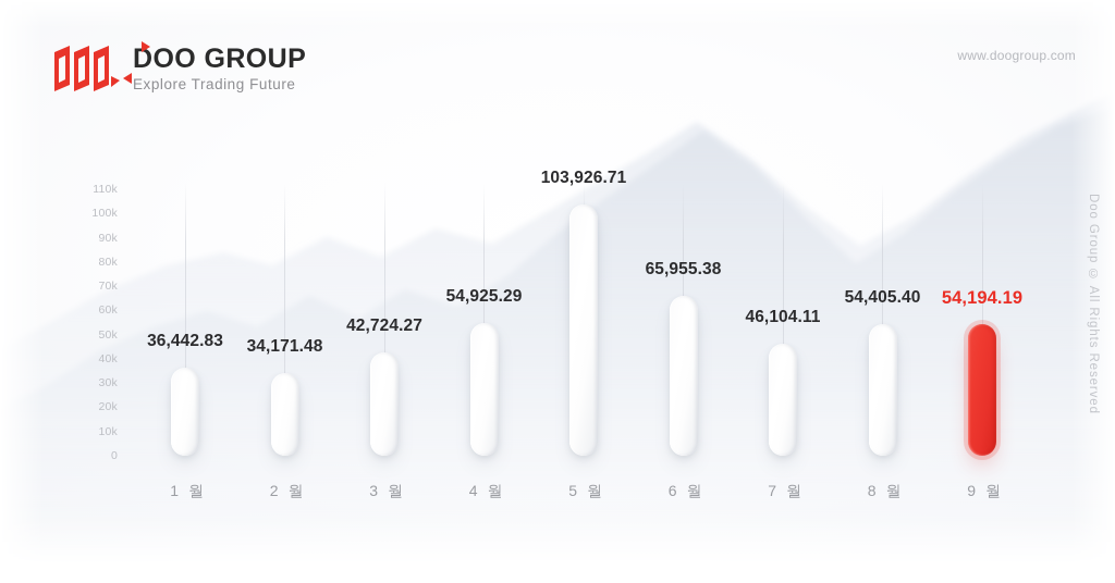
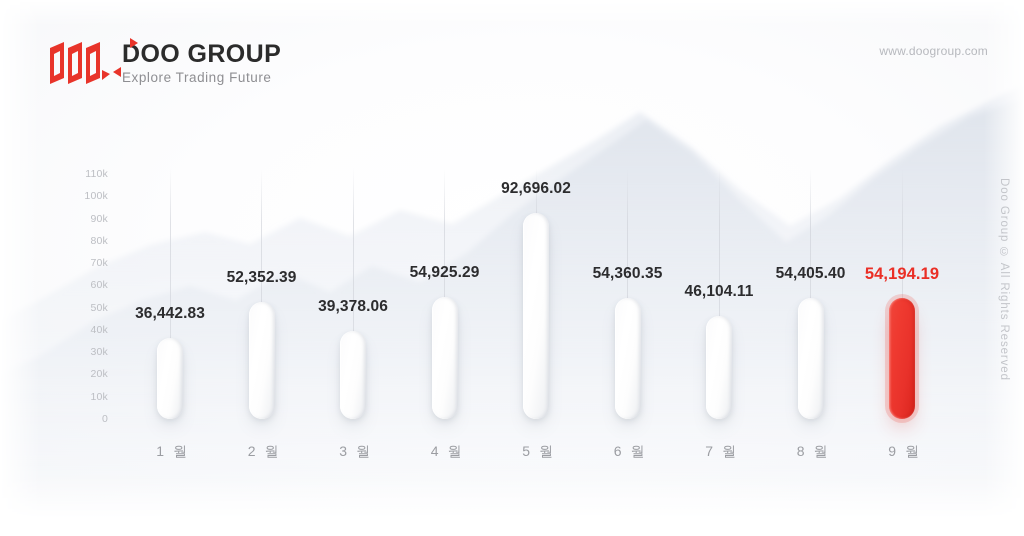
2 월: 34,171.48 -> 52,352.39
3 월: 42,724.27 -> 39,378.06
5 월: 103,926.71 -> 92,696.02
6 월: 65,955.38 -> 54,360.35
